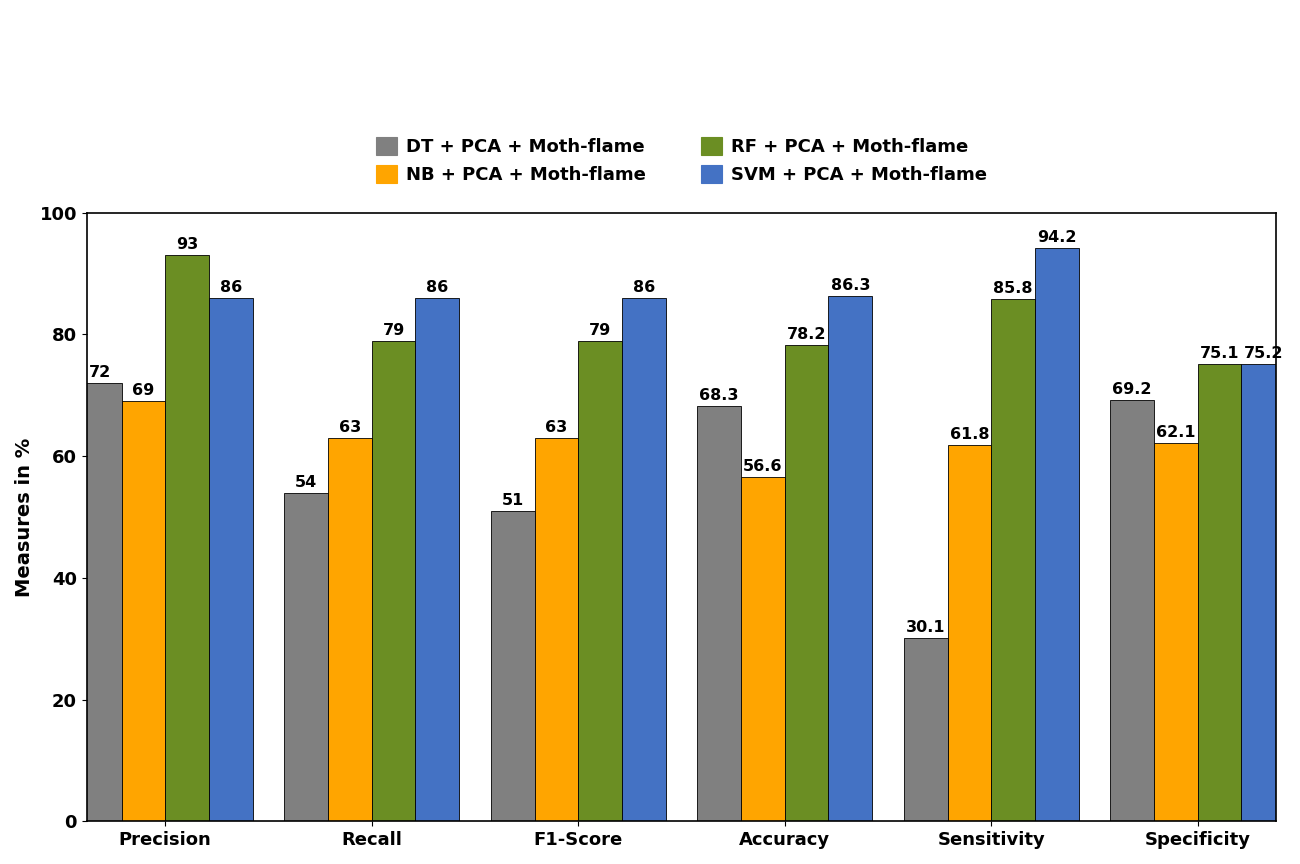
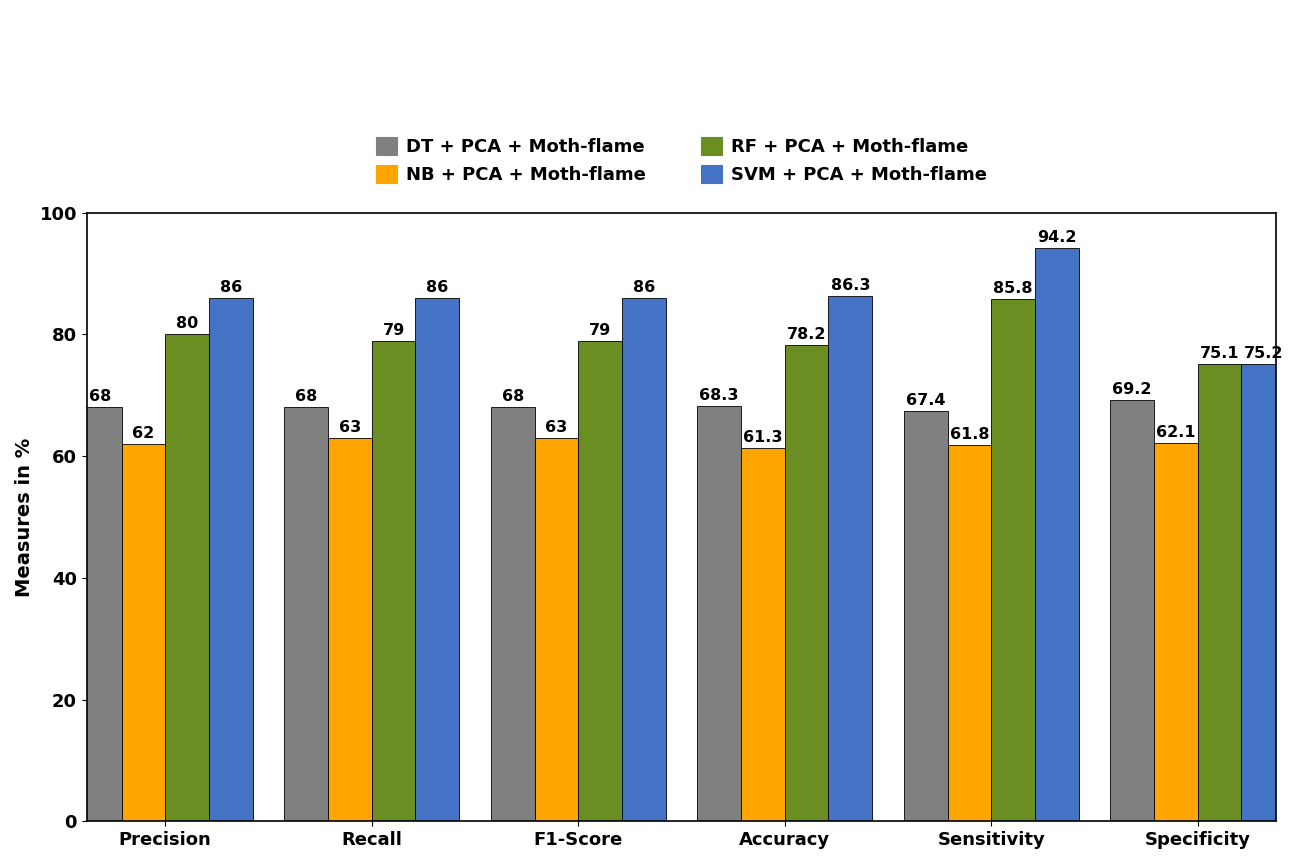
DT + PCA + Moth-flame/Precision: 72 -> 68
NB + PCA + Moth-flame/Precision: 69 -> 62
RF + PCA + Moth-flame/Precision: 93 -> 80
DT + PCA + Moth-flame/Recall: 54 -> 68
DT + PCA + Moth-flame/F1-Score: 51 -> 68
NB + PCA + Moth-flame/Accuracy: 56.6 -> 61.3
DT + PCA + Moth-flame/Sensitivity: 30.1 -> 67.4
